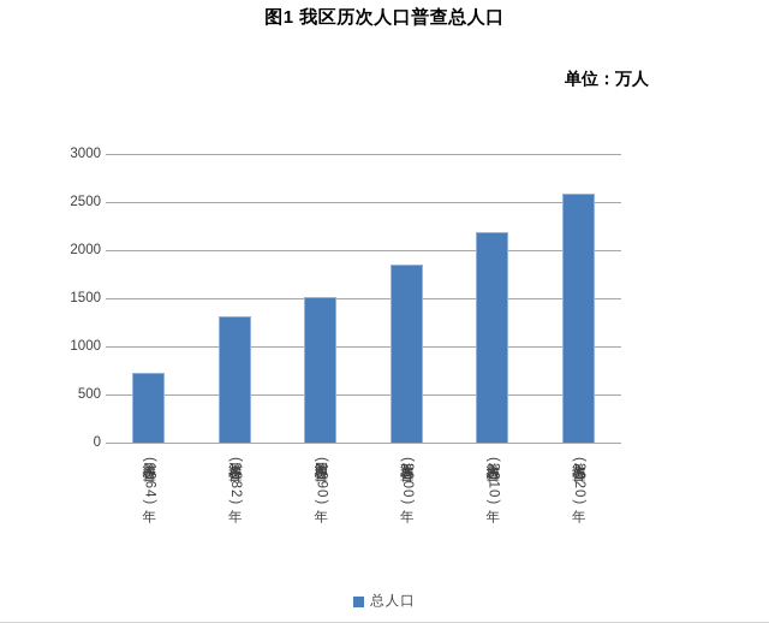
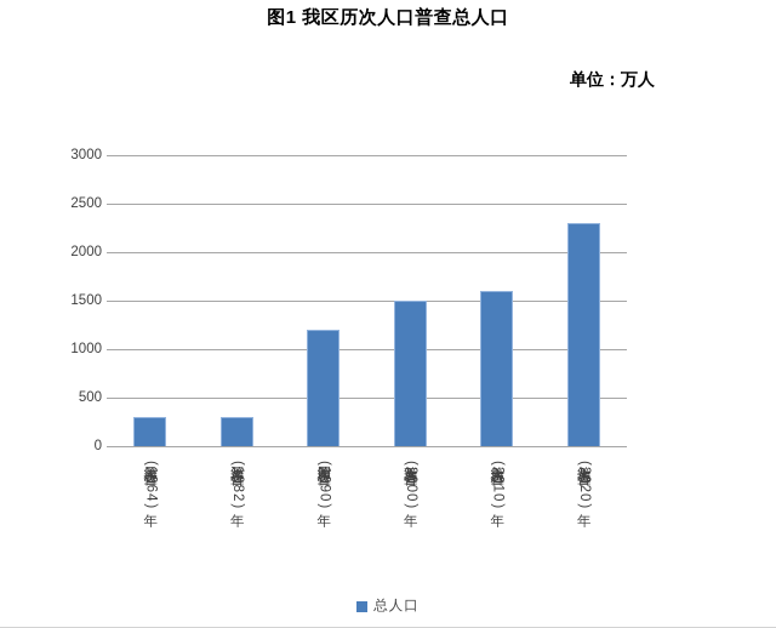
第二次普查(1964年): 700 -> 300
第三次普查(1982年): 1300 -> 300
第四次普查(1990年): 1500 -> 1200
第五次普查(2000年): 1800 -> 1500
第六次普查(2010年): 2200 -> 1600
第七次普查(2020年): 2600 -> 2300
